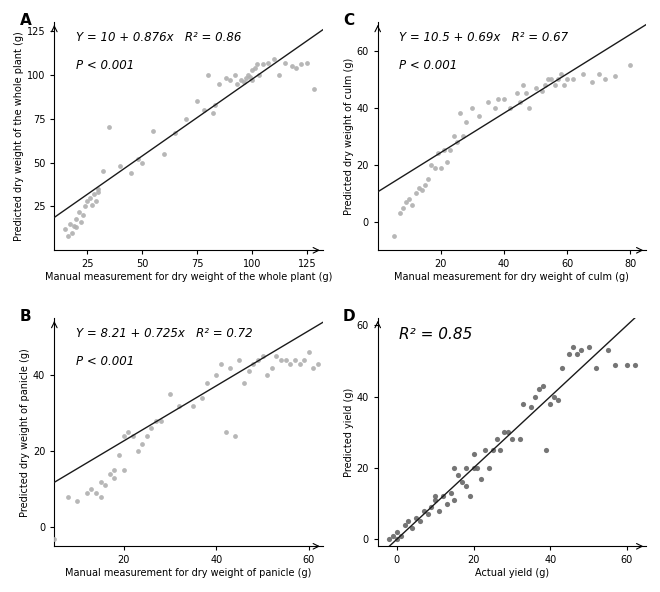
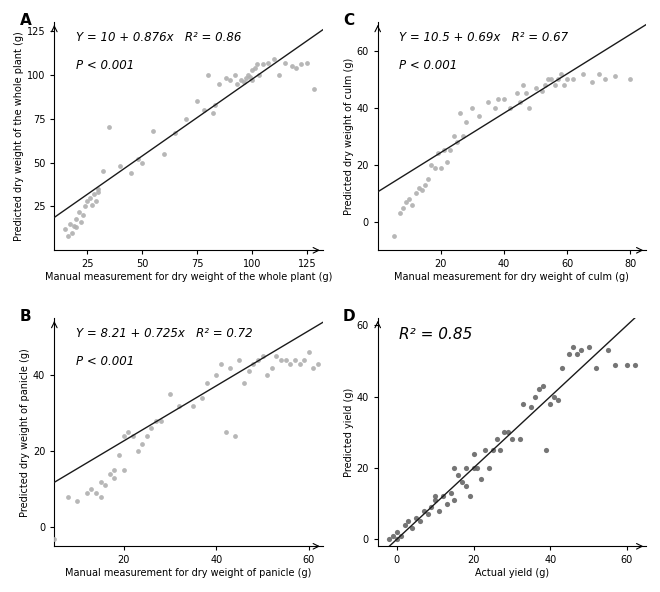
80: 55 -> 50
